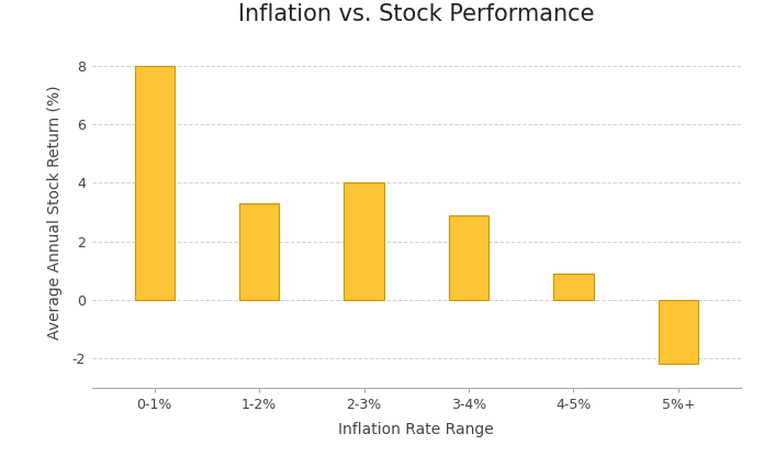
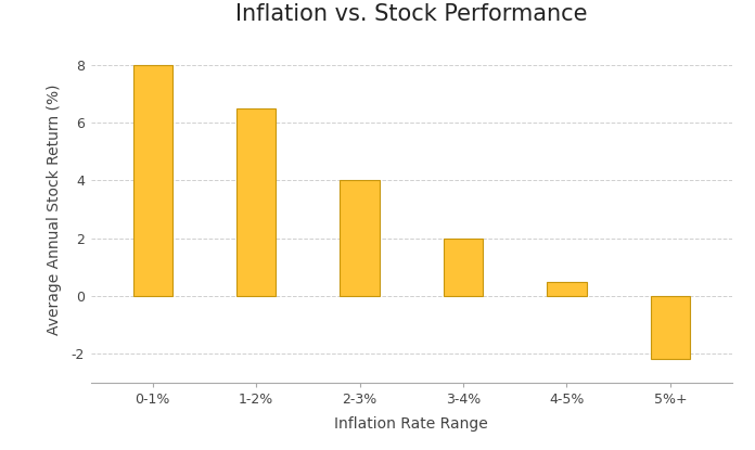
1-2%: 3.3 -> 6.5
3-4%: 2.9 -> 2.0
4-5%: 0.9 -> 0.5
